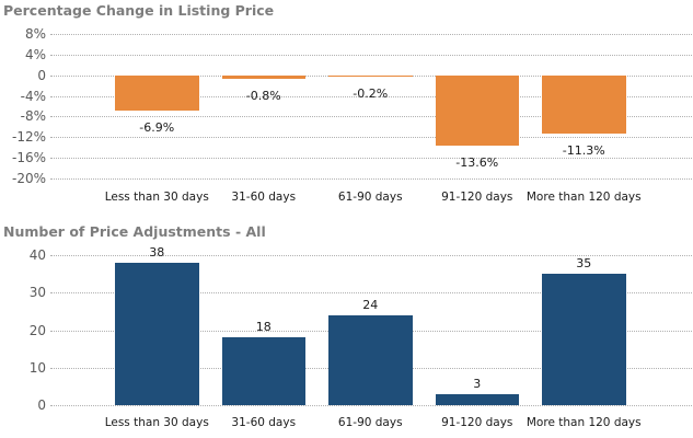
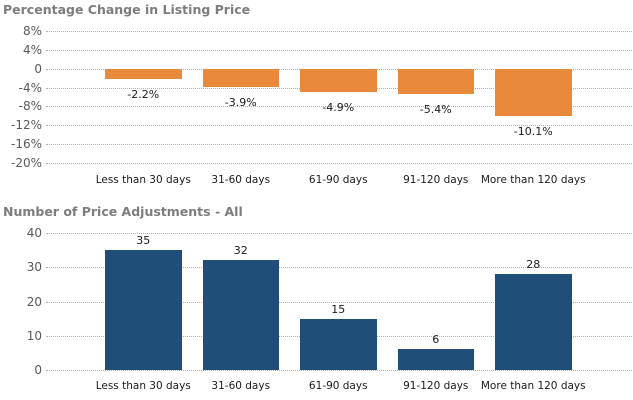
Percentage Change in Listing Price/Less than 30 days: -6.9% -> -2.2%
Percentage Change in Listing Price/31-60 days: -0.8% -> -3.9%
Percentage Change in Listing Price/61-90 days: -0.2% -> -4.9%
Percentage Change in Listing Price/91-120 days: -13.6% -> -5.4%
Percentage Change in Listing Price/More than 120 days: -11.3% -> -10.1%
Number of Price Adjustments - All/Less than 30 days: 38 -> 35
Number of Price Adjustments - All/31-60 days: 18 -> 32
Number of Price Adjustments - All/61-90 days: 24 -> 15
Number of Price Adjustments - All/91-120 days: 3 -> 6
Number of Price Adjustments - All/More than 120 days: 35 -> 28
